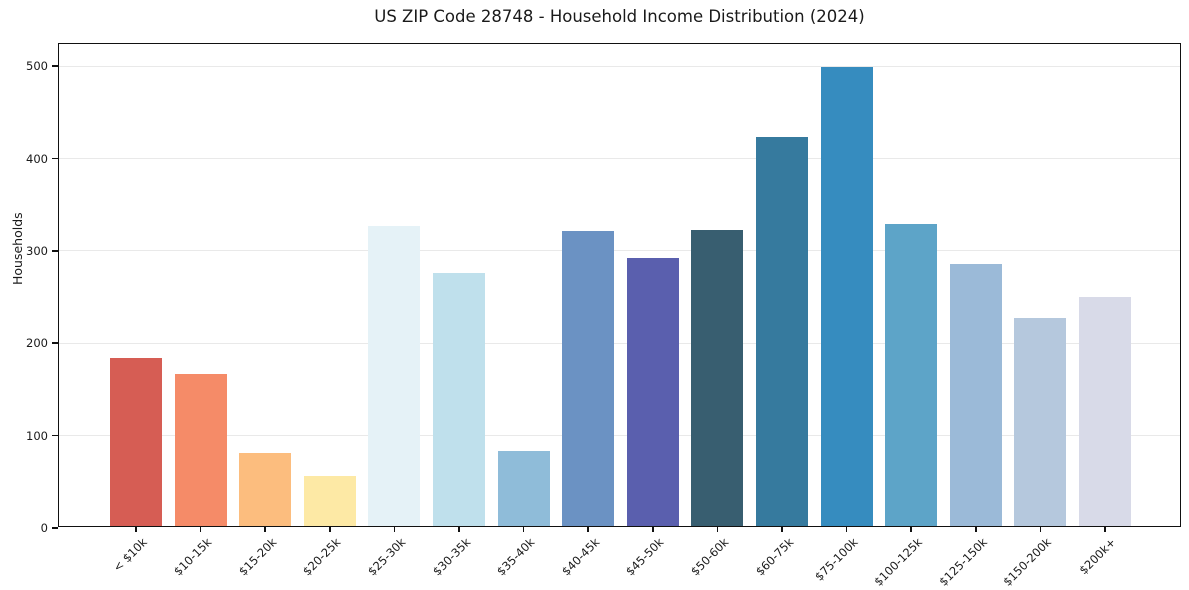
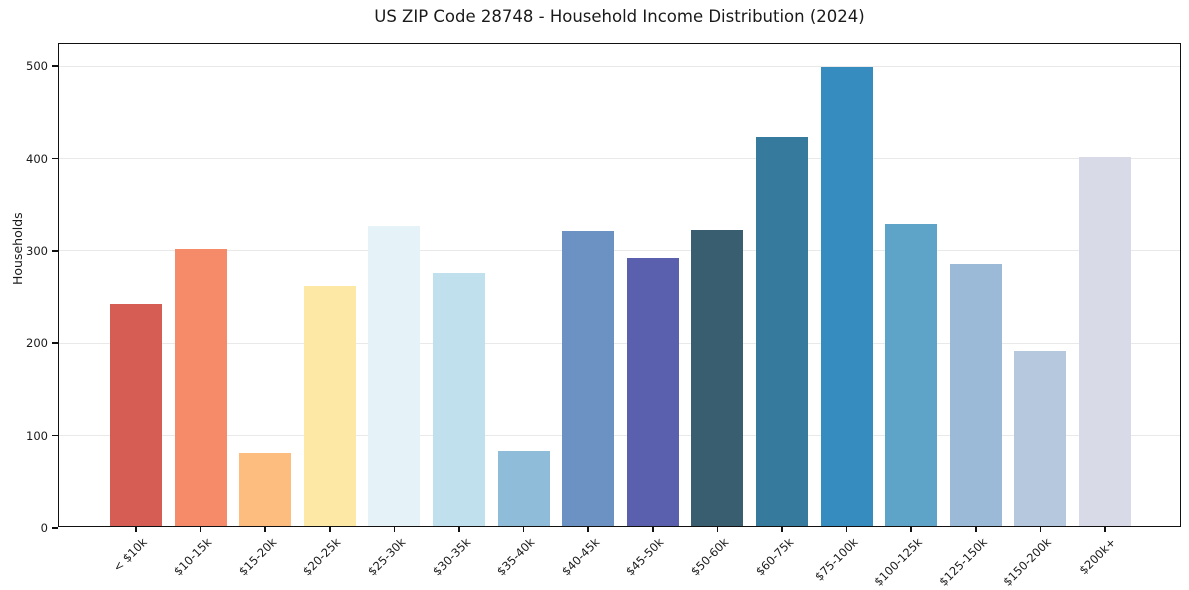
< $10k: 180 -> 240
$10-15k: 160 -> 300
$20-25k: 50 -> 260
$150-200k: 220 -> 190
$200k+: 250 -> 400
